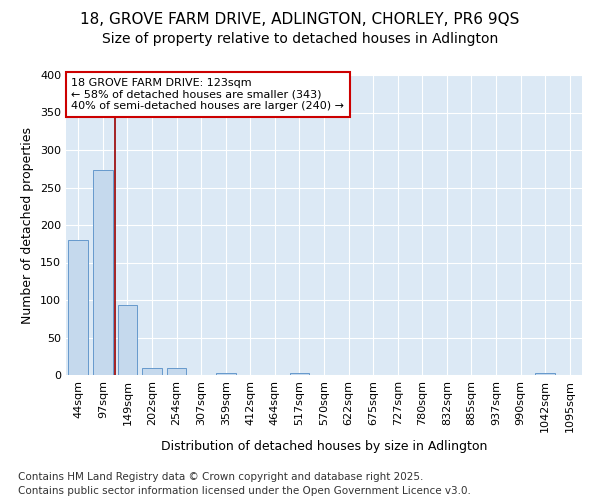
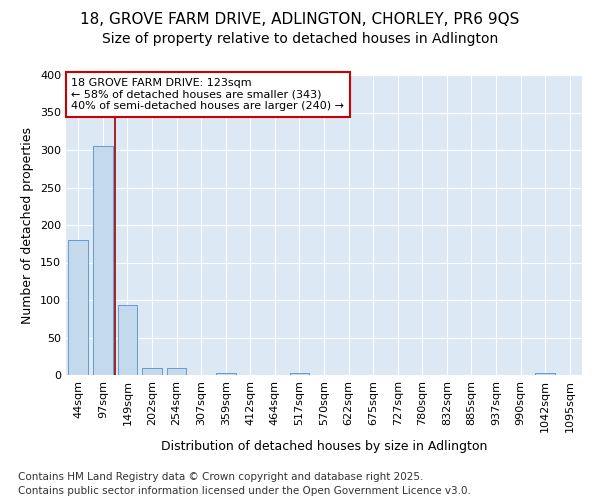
97sqm: 274 -> 305
